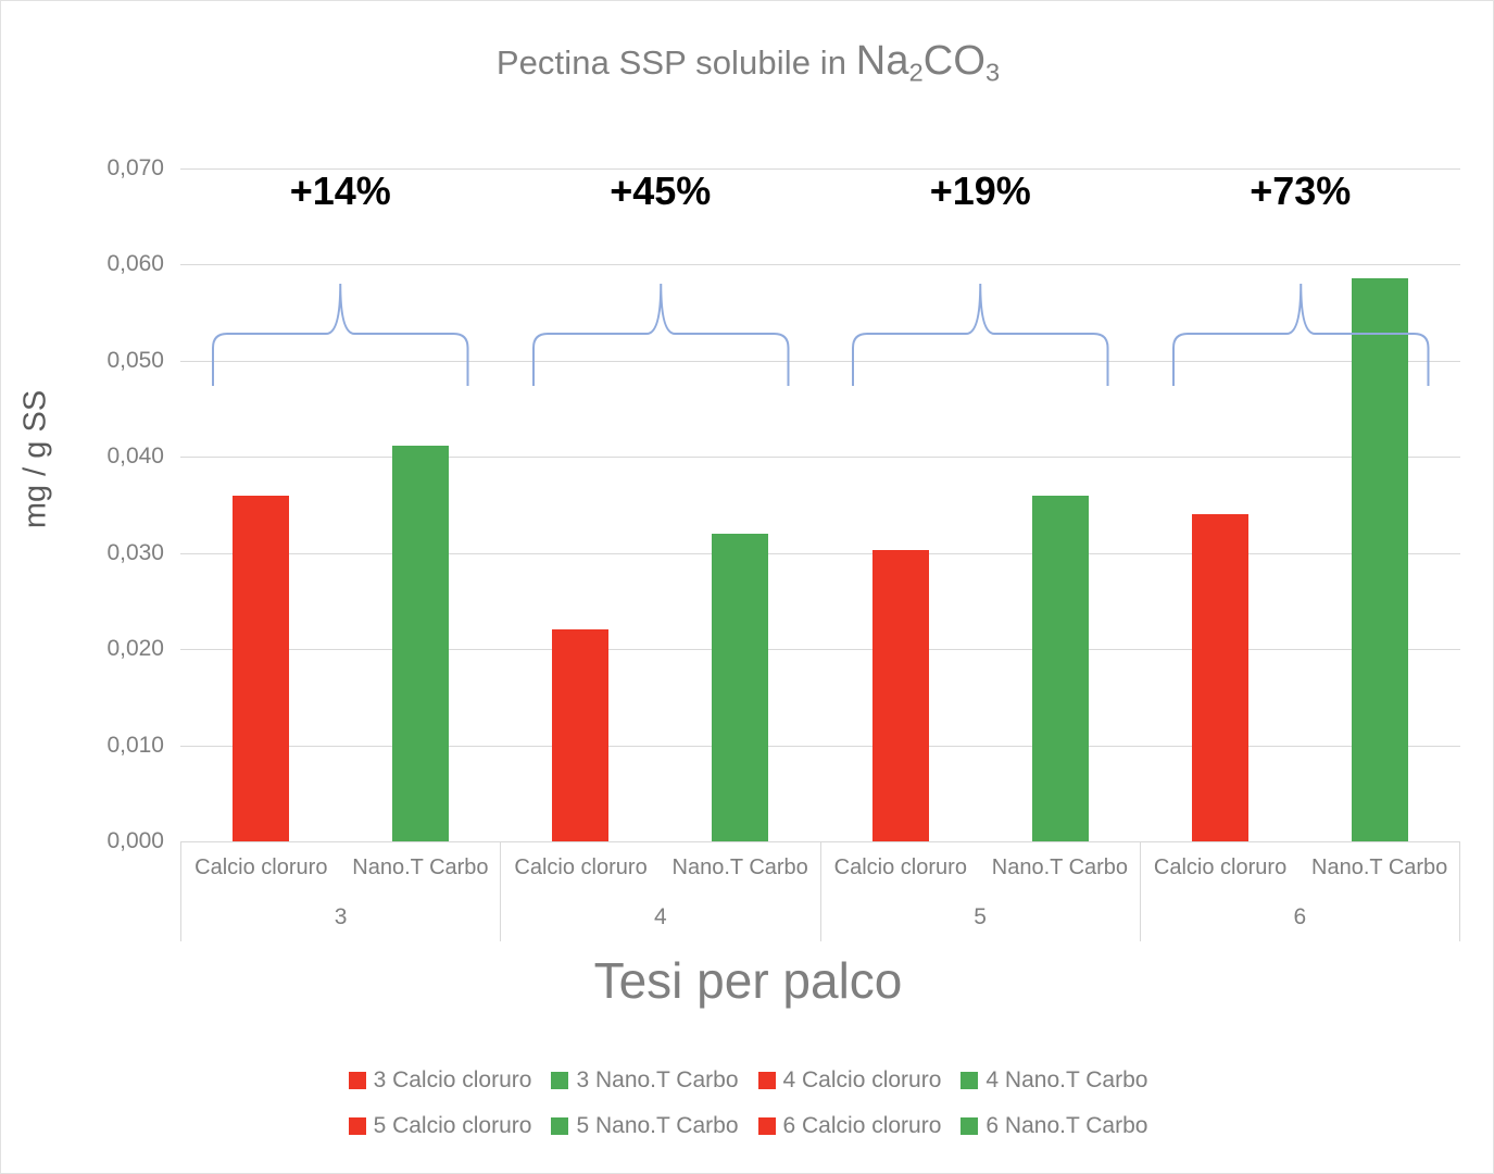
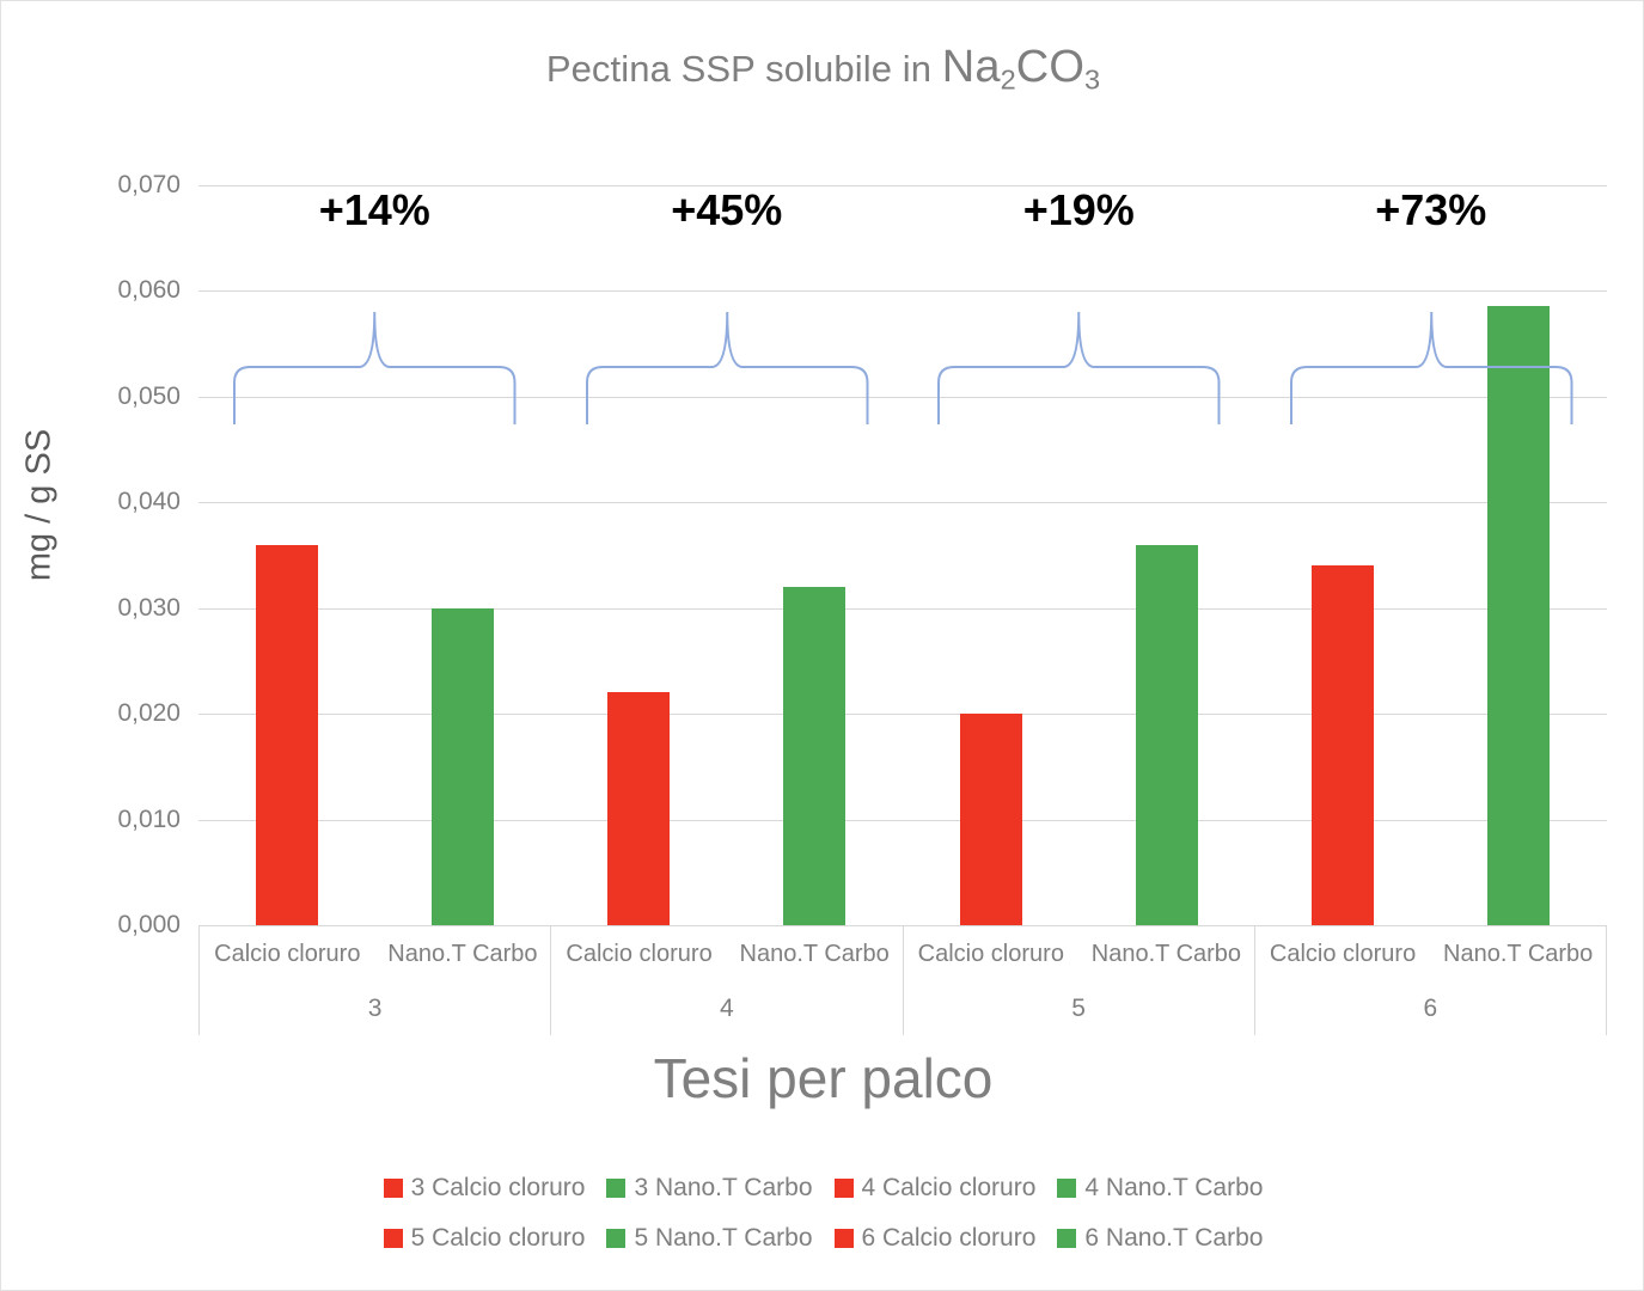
Nano.T Carbo/3: 0,04 -> 0,03
Calcio cloruro/5: 0,03 -> 0,02
